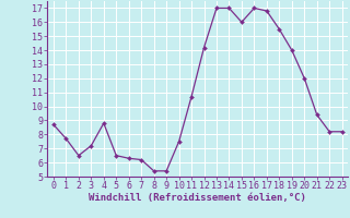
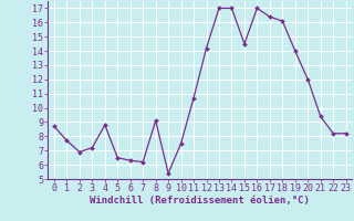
2: 6.5 -> 6.9
8: 5.4 -> 9.1
15: 16.0 -> 14.5
17: 16.8 -> 16.4
18: 15.5 -> 16.1
